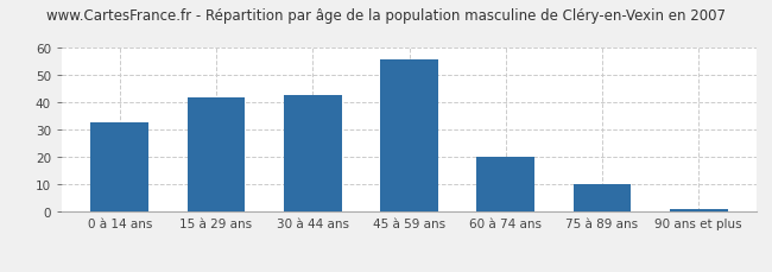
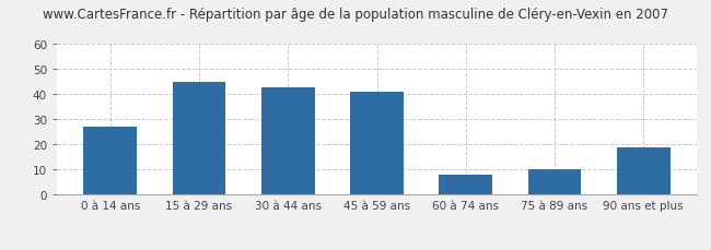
0 à 14 ans: 33 -> 27
15 à 29 ans: 42 -> 45
45 à 59 ans: 56 -> 41
60 à 74 ans: 20 -> 8
90 ans et plus: 1 -> 19
